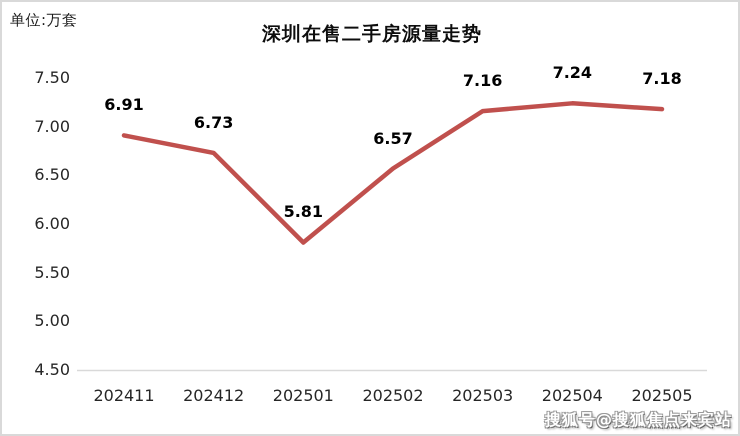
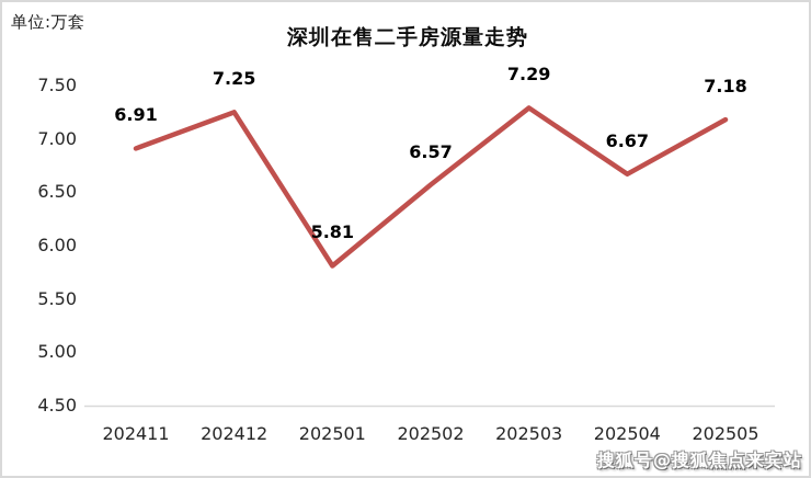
202412: 6.73 -> 7.25
202503: 7.16 -> 7.29
202504: 7.24 -> 6.67
